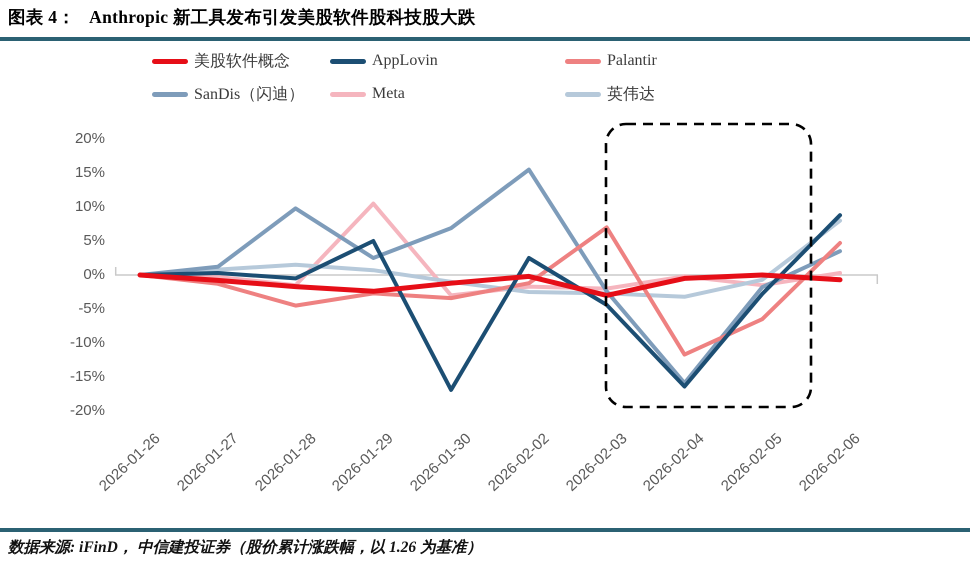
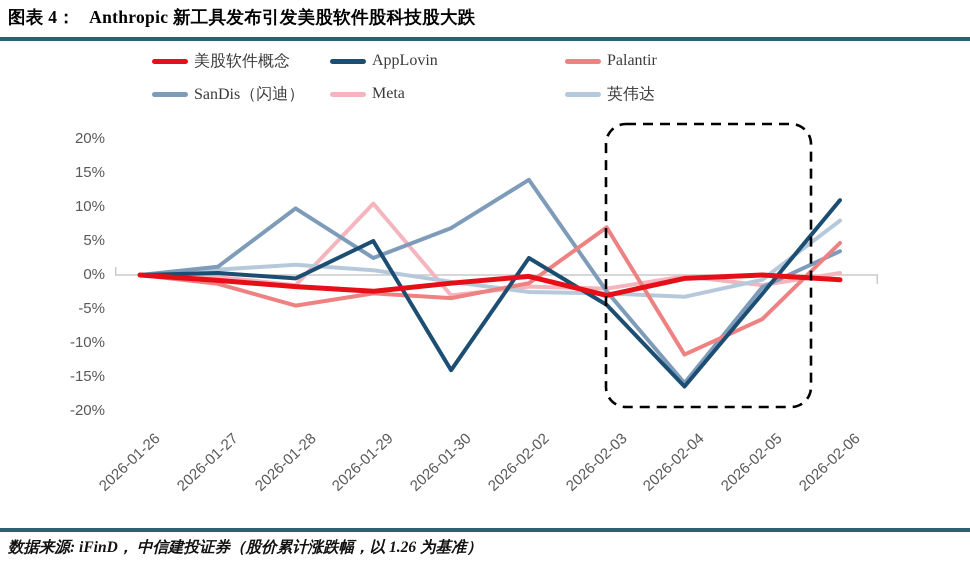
AppLovin/2026-01-30: -17% -> -14%
SanDis（闪迪）/2026-02-02: 16% -> 14%
AppLovin/2026-02-06: 9% -> 11%
